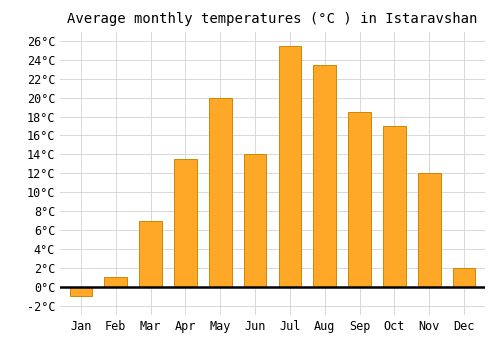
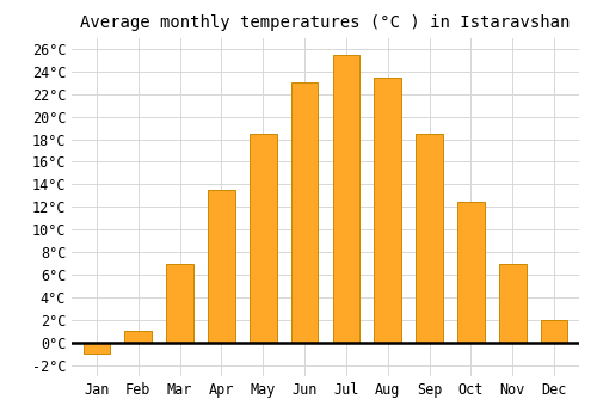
May: 20.0°C -> 18.5°C
Jun: 14.0°C -> 23.0°C
Oct: 17.0°C -> 12.5°C
Nov: 12.0°C -> 7.0°C
